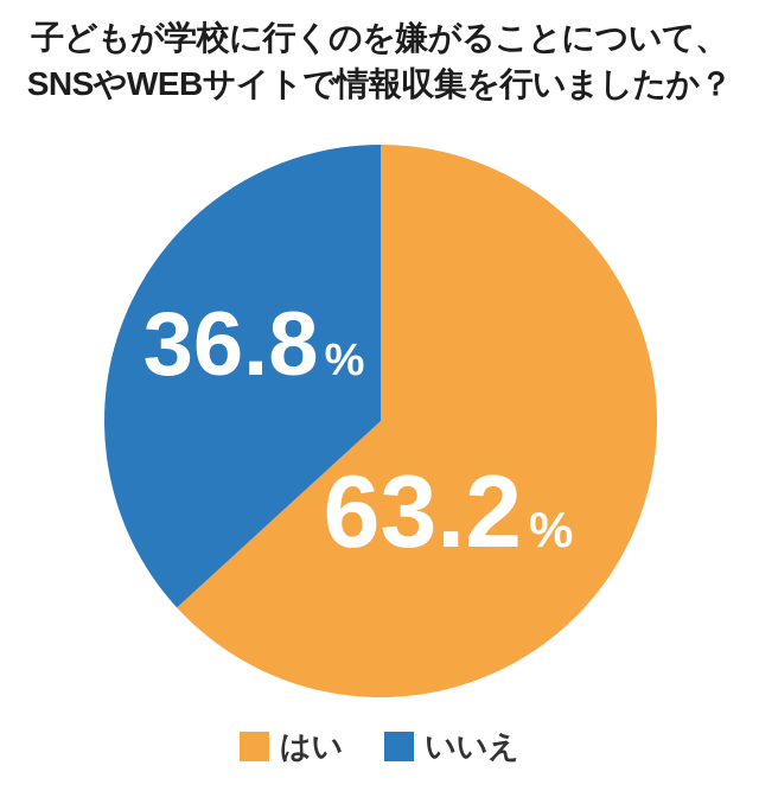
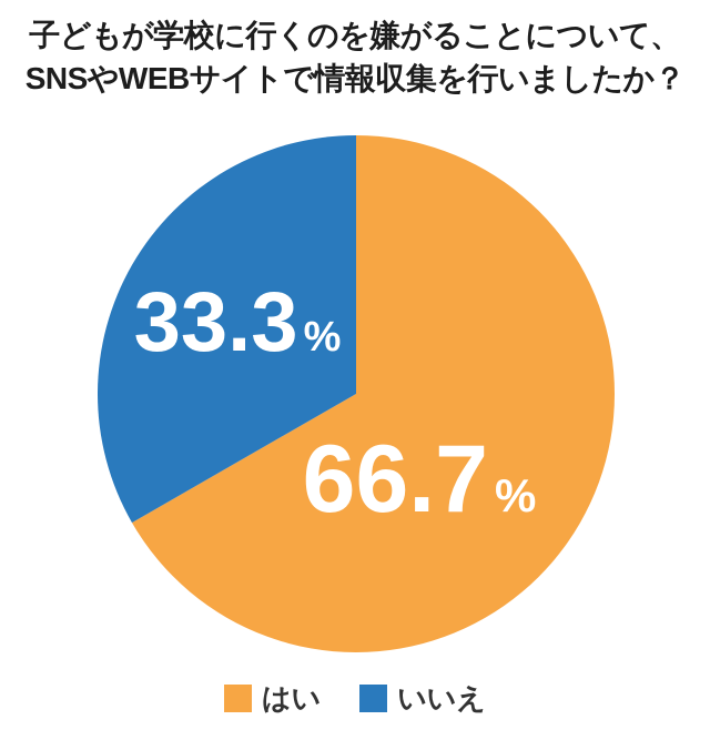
はい: 63.2 -> 66.7
いいえ: 36.8 -> 33.3
